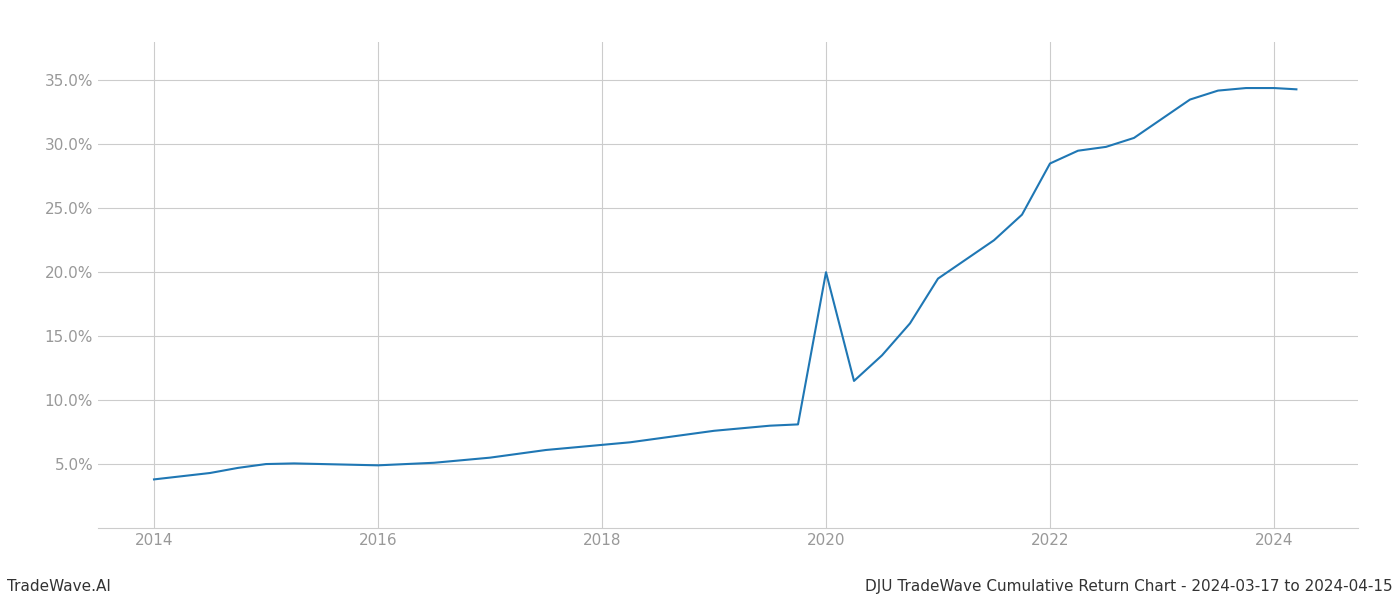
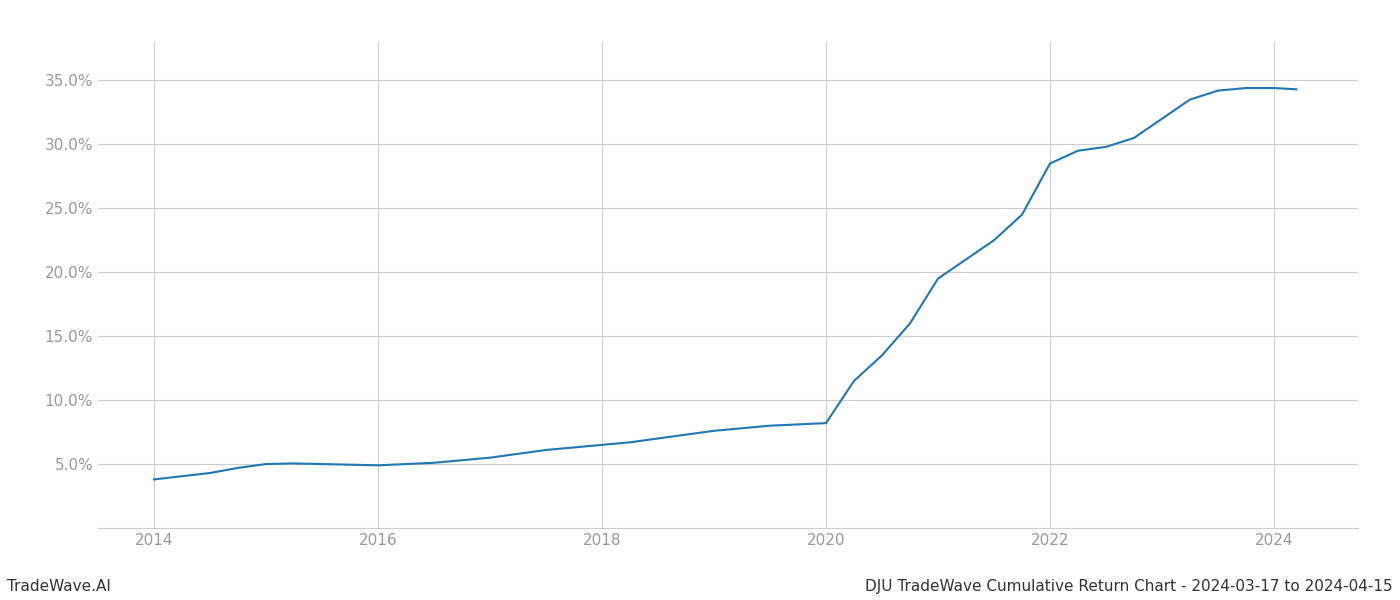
2020: 20.0% -> 8.2%
